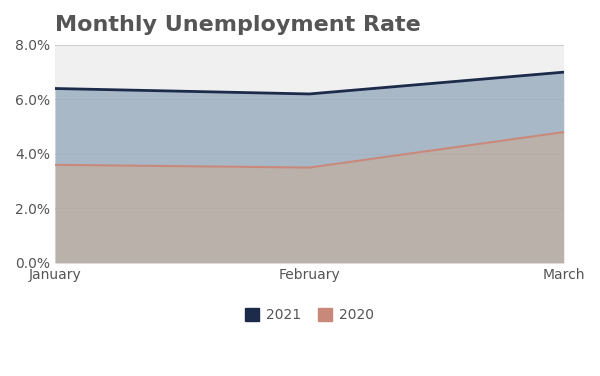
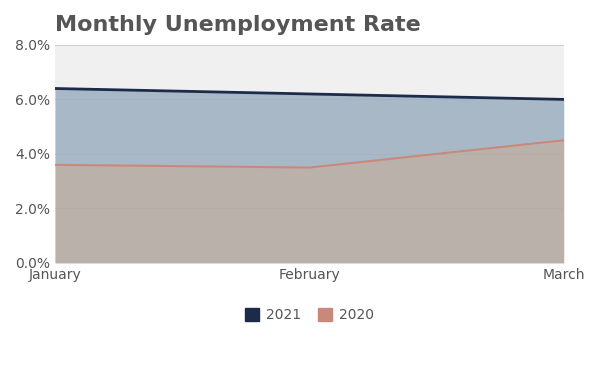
2021/March: 7.0% -> 6.0%
2020/March: 4.8% -> 4.5%
